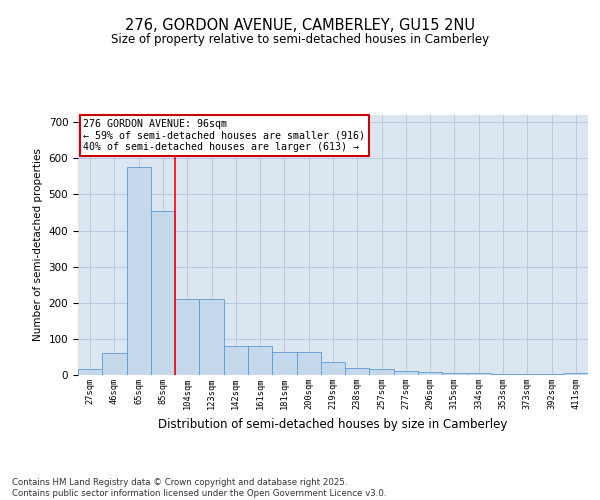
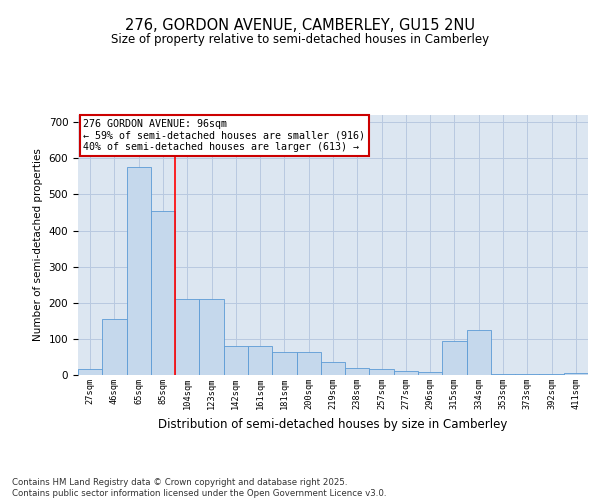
46sqm: 60 -> 155
315sqm: 5 -> 95
334sqm: 5 -> 125
